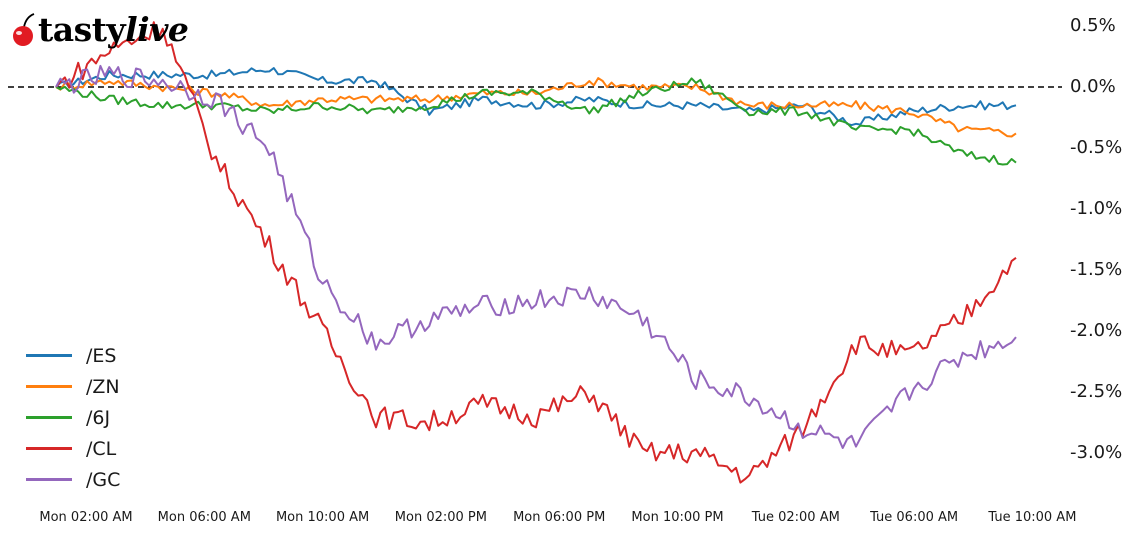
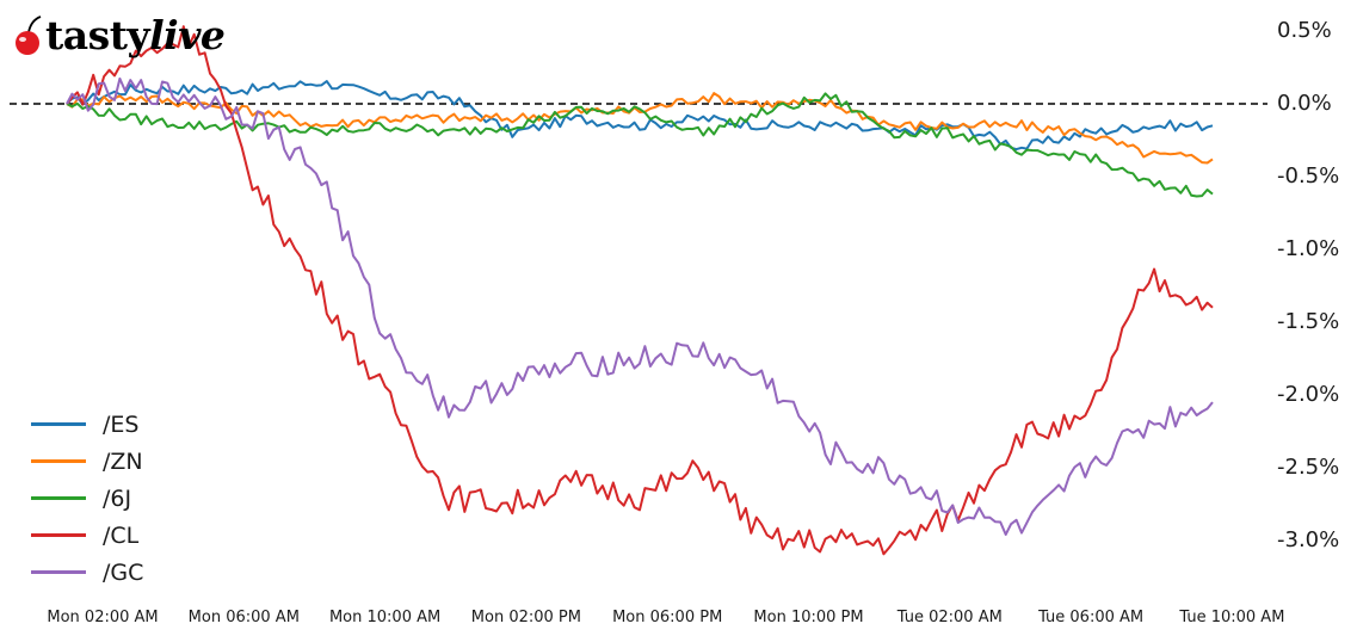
/CL/Tue 02:00 AM: -3.20% -> -3.02%
/CL/Tue 06:00 AM: -2.10% -> -2.27%
/CL/Tue 10:00 AM: -1.90% -> -1.19%
